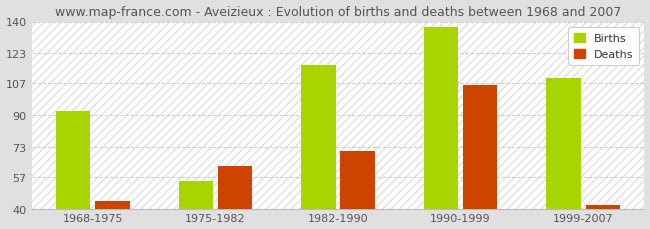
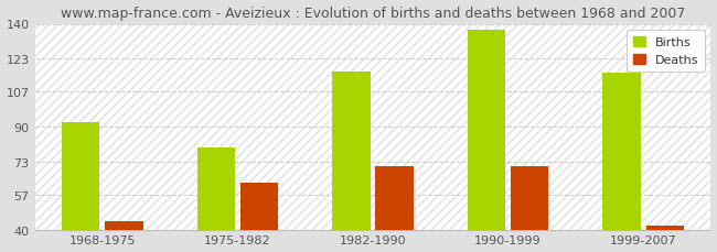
Births/1975-1982: 55 -> 80
Deaths/1990-1999: 106 -> 71
Births/1999-2007: 110 -> 116
